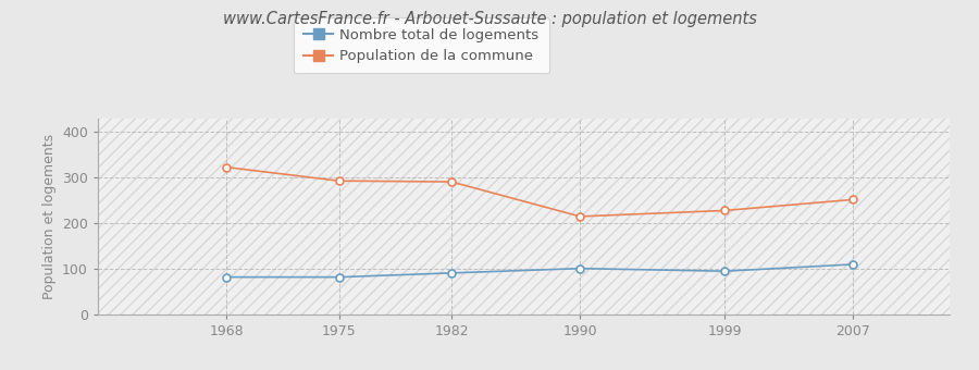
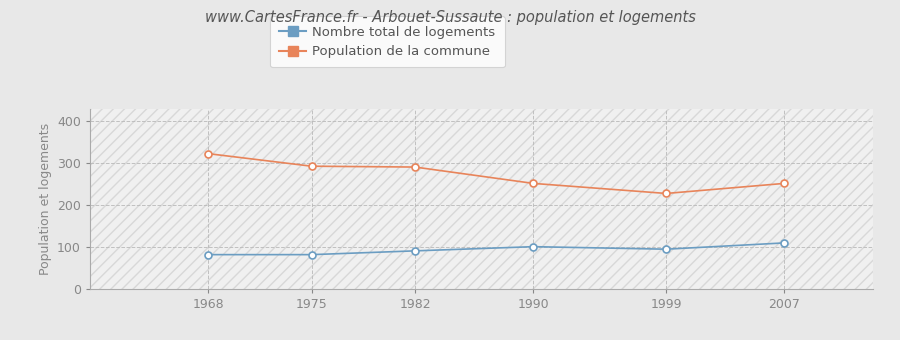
Population de la commune/1990: 215 -> 252
